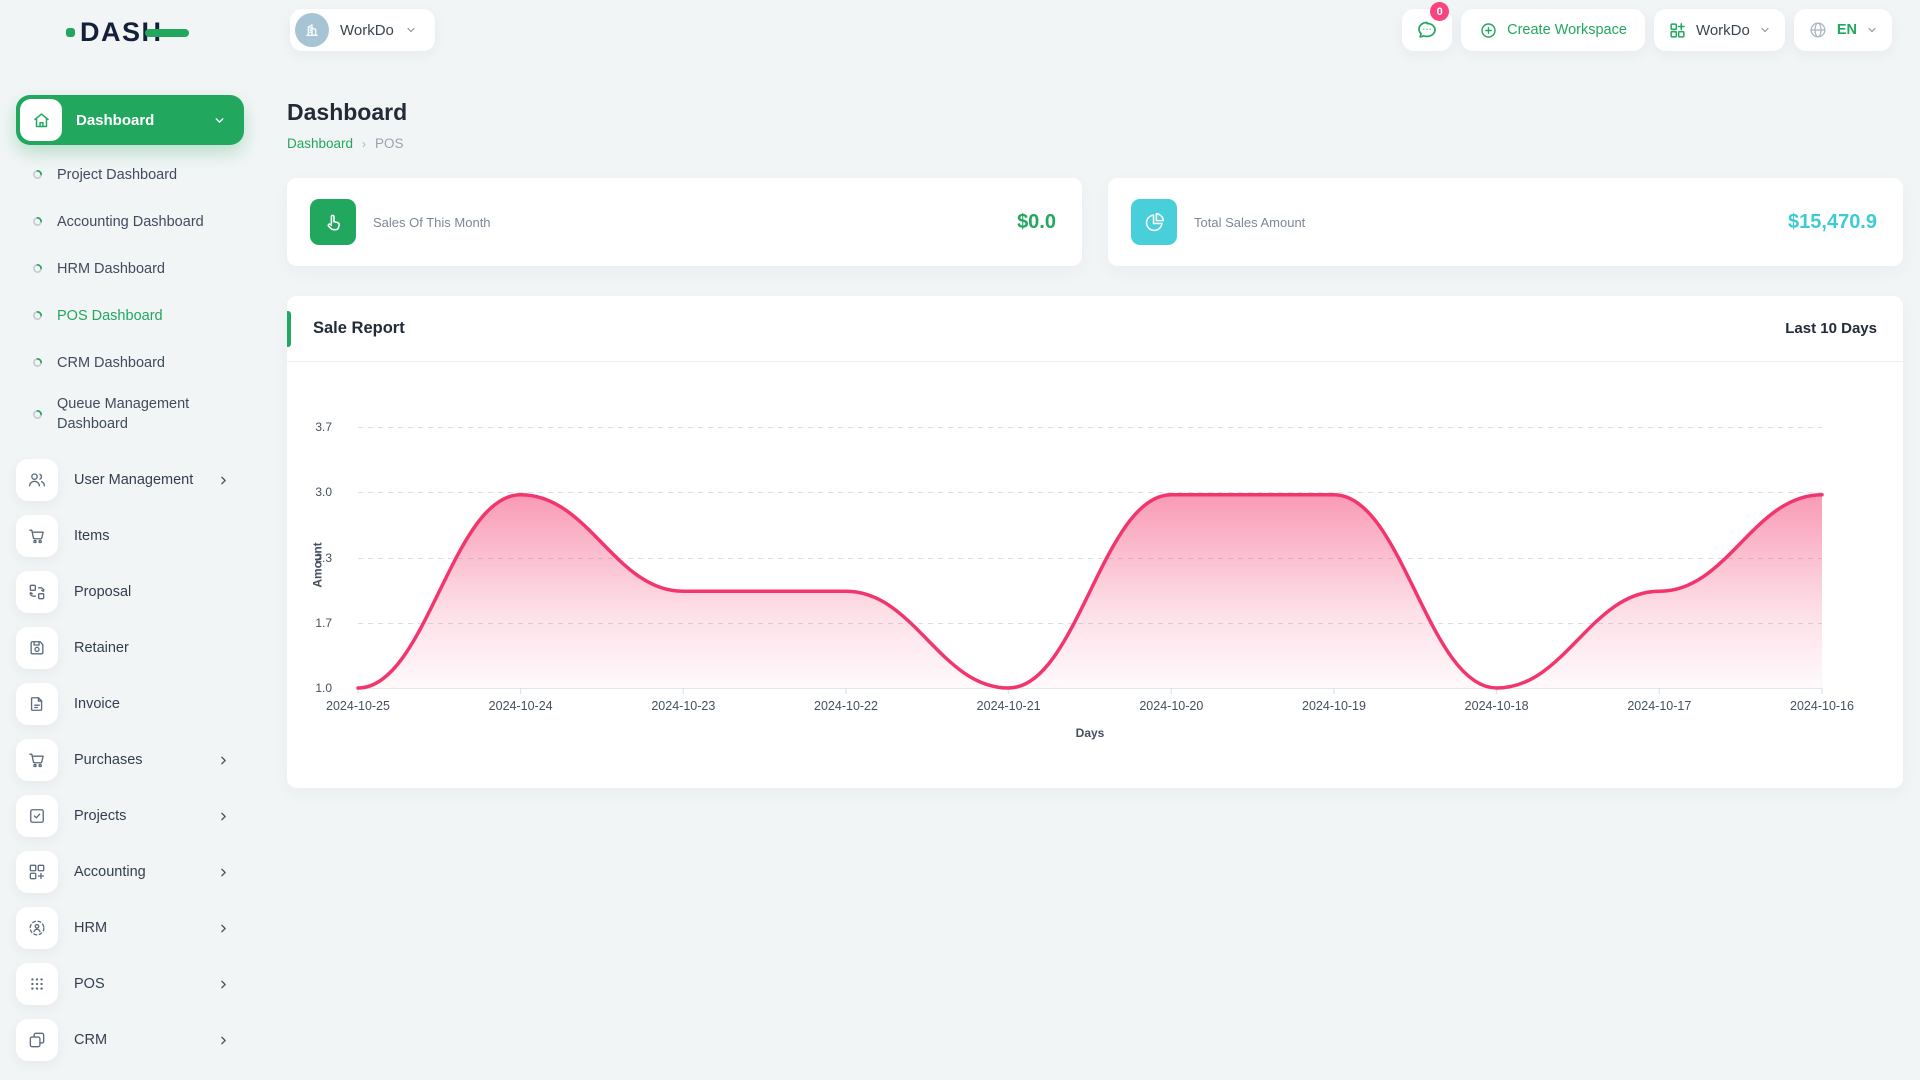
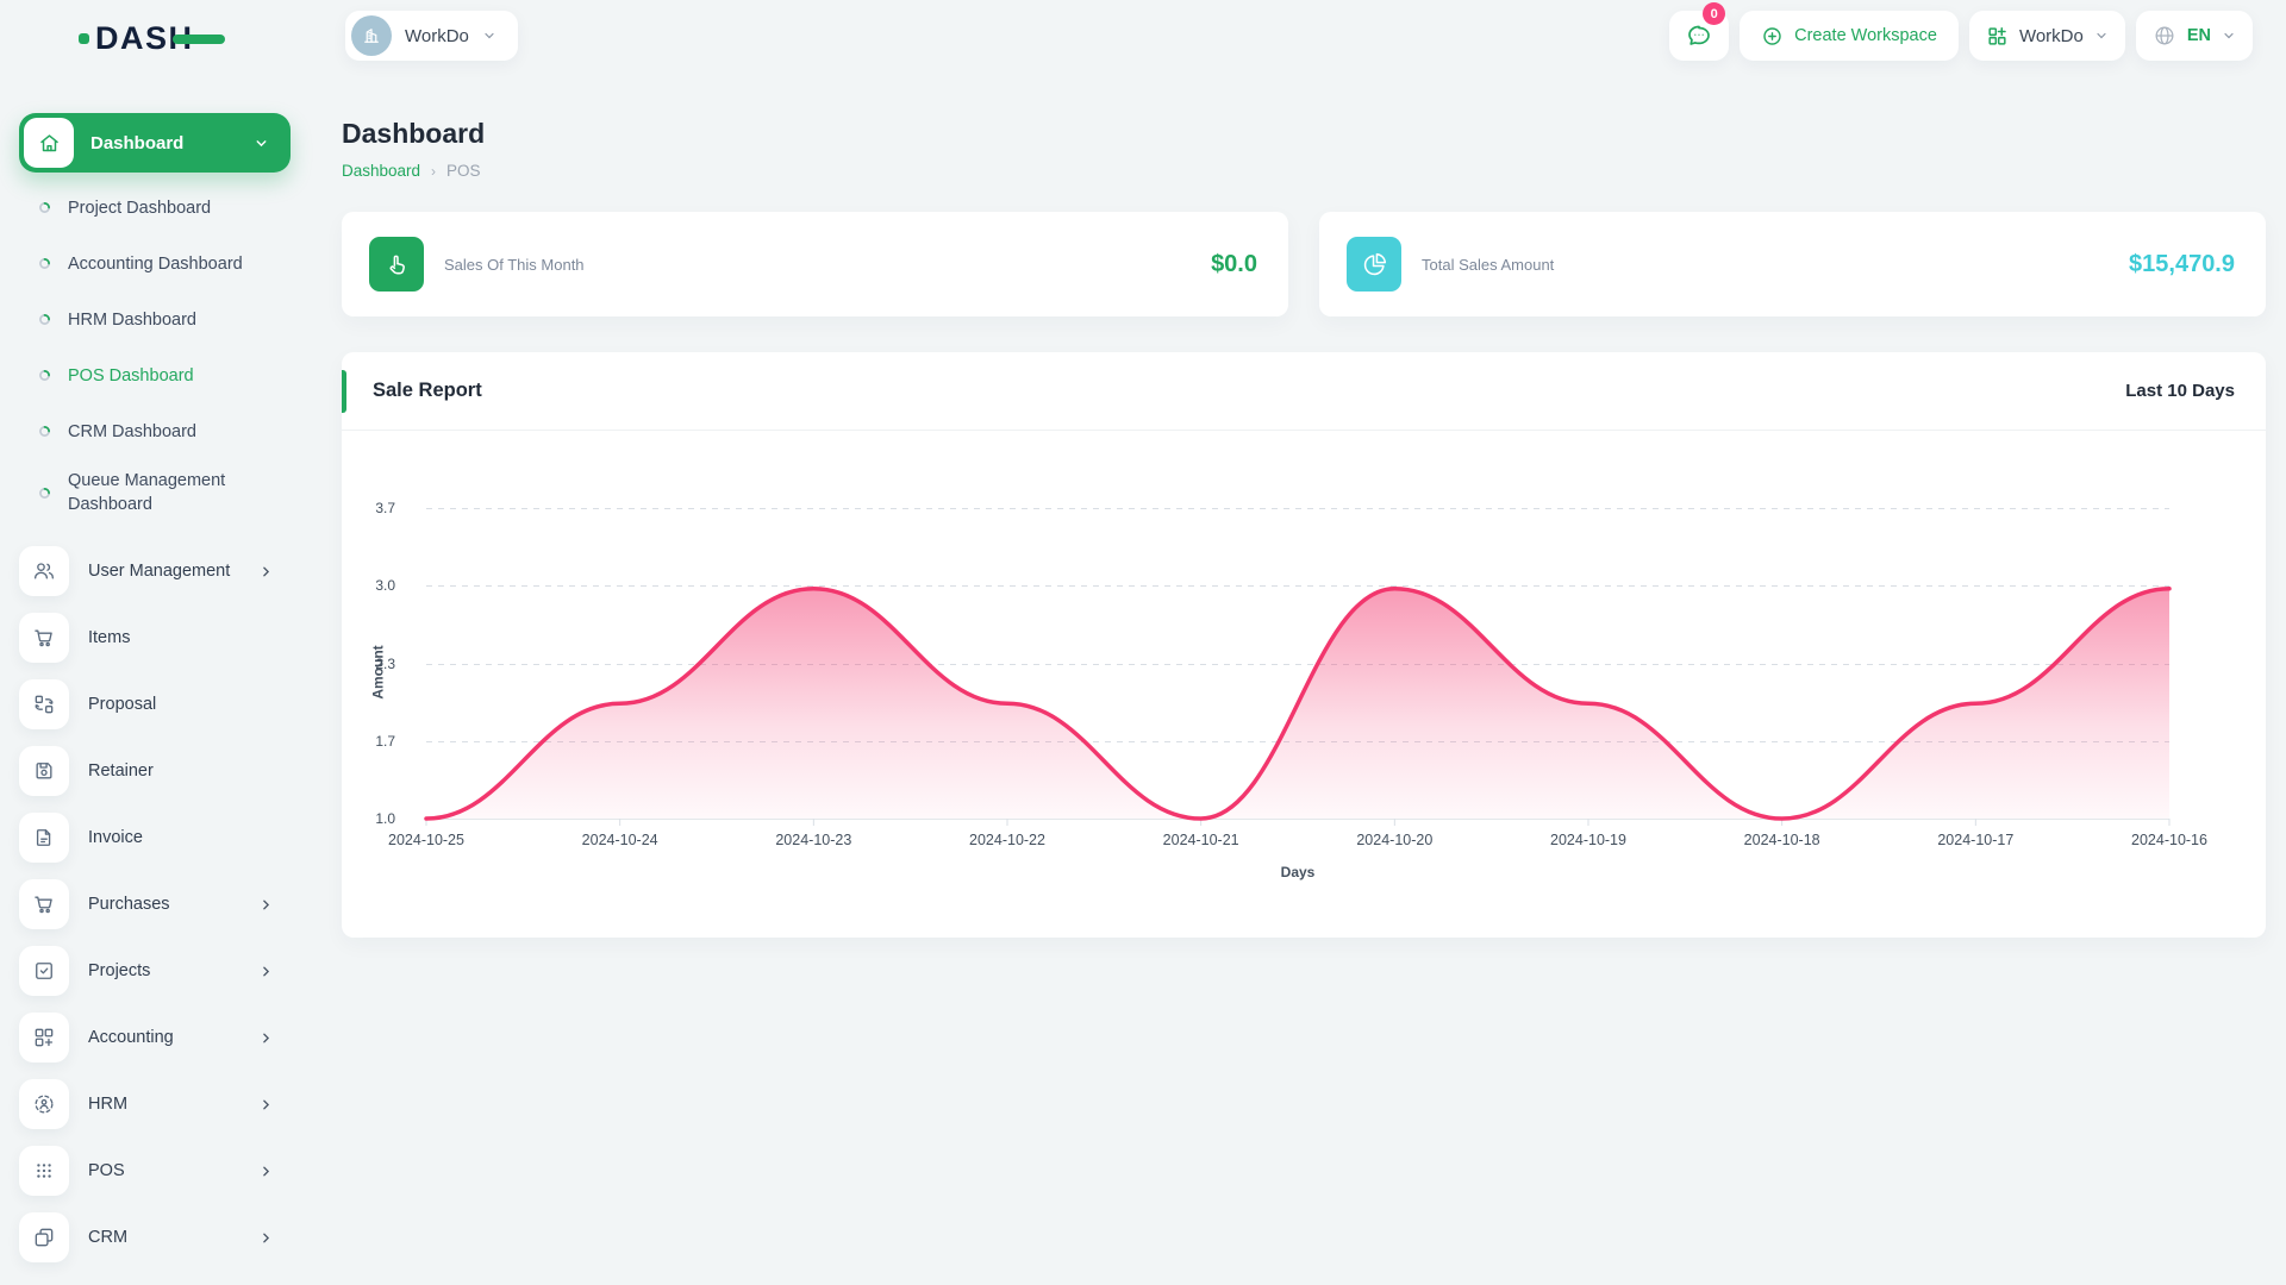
2024-10-24: 3 -> 2
2024-10-23: 2 -> 3
2024-10-19: 3 -> 2
